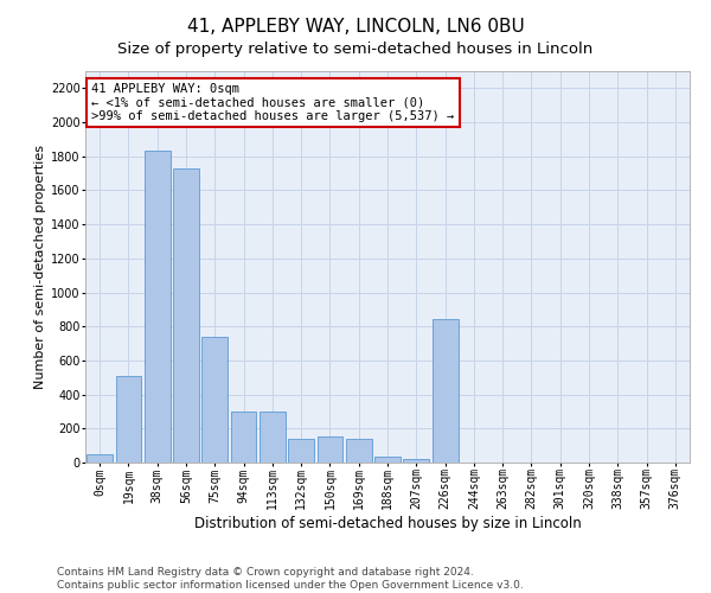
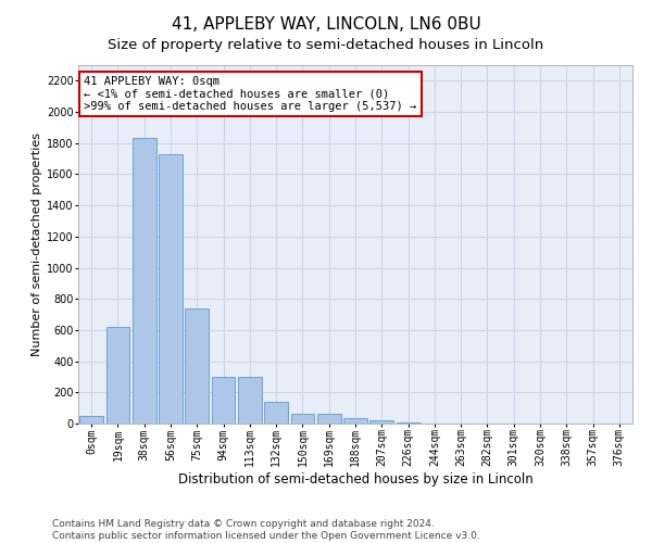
19sqm: 510 -> 620
150sqm: 150 -> 60
169sqm: 140 -> 60
226sqm: 840 -> 0
